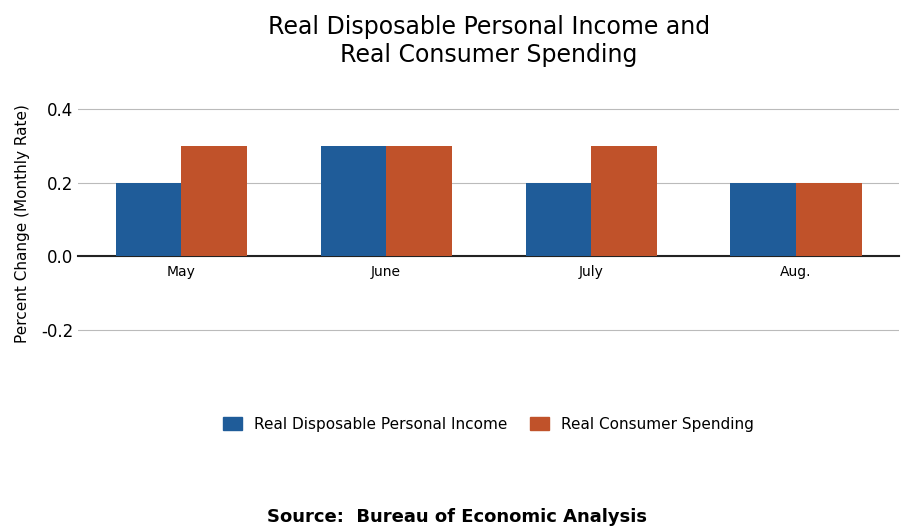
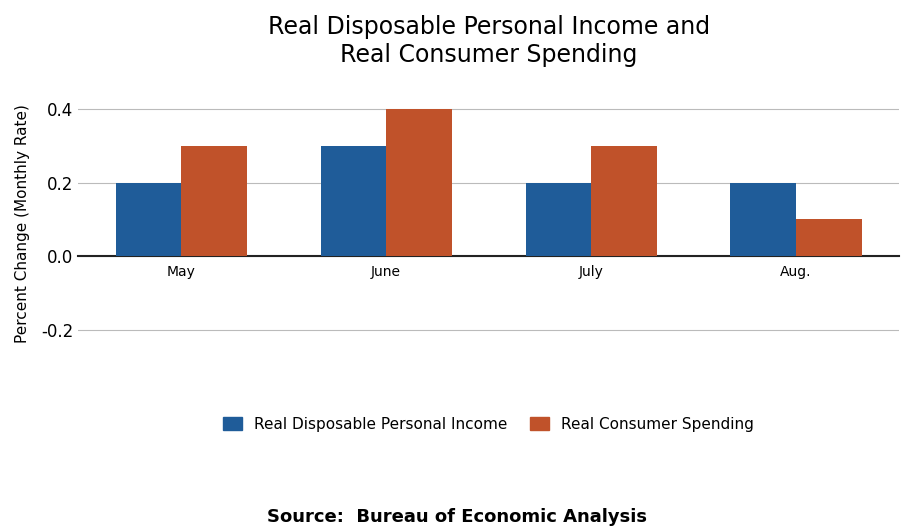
Real Consumer Spending/June: 0.3 -> 0.4
Real Consumer Spending/Aug.: 0.2 -> 0.1
